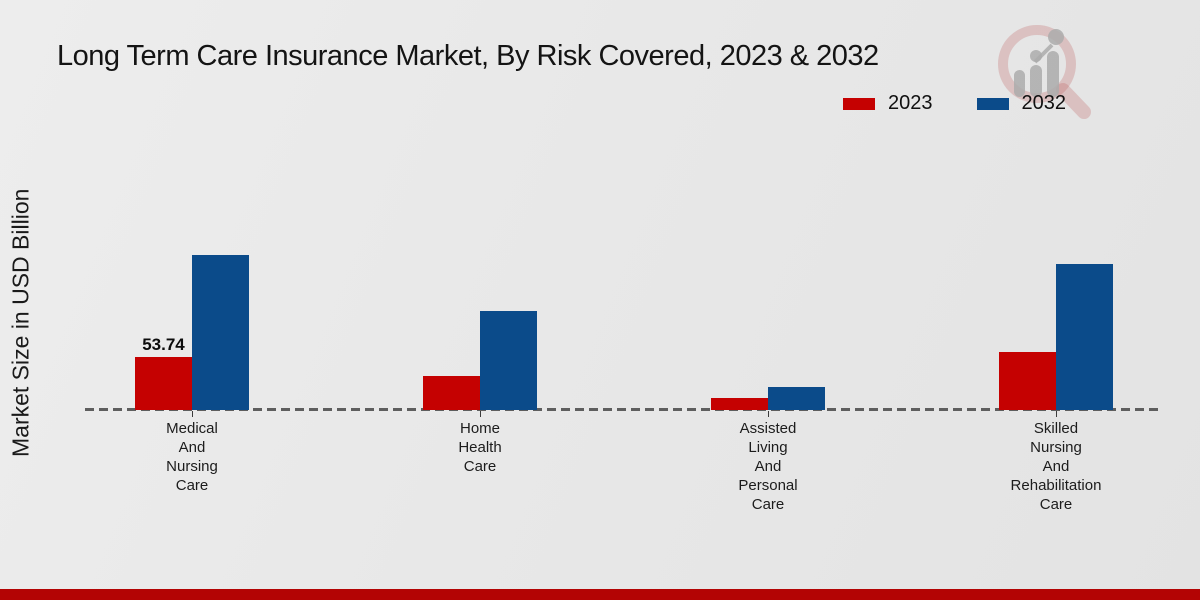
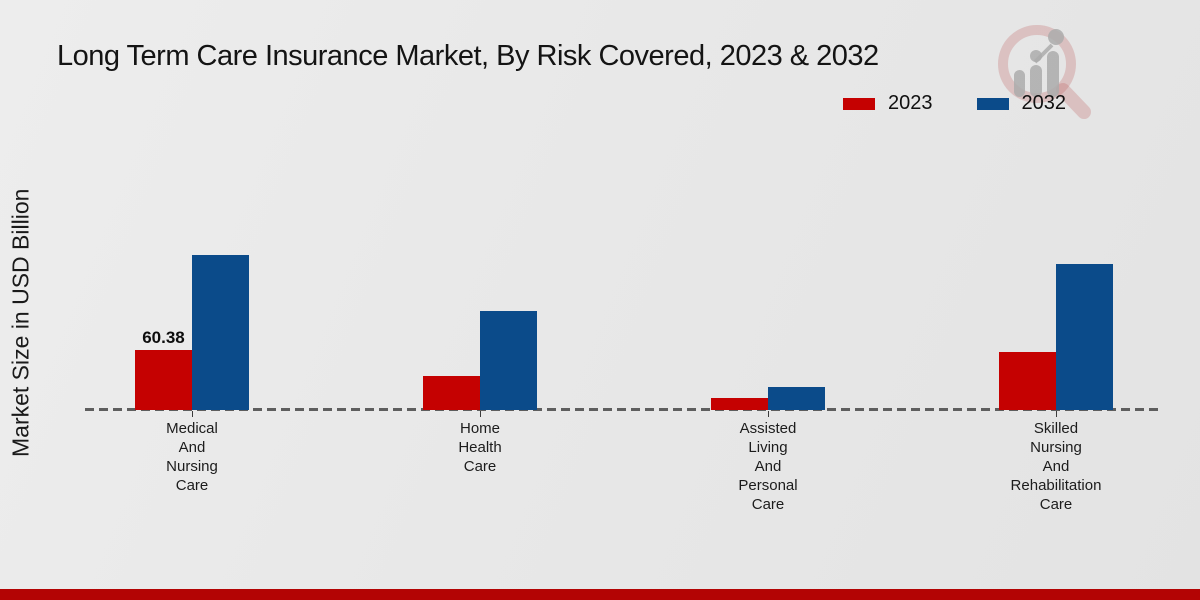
2023/Medical And Nursing Care: 53.74 -> 60.38
